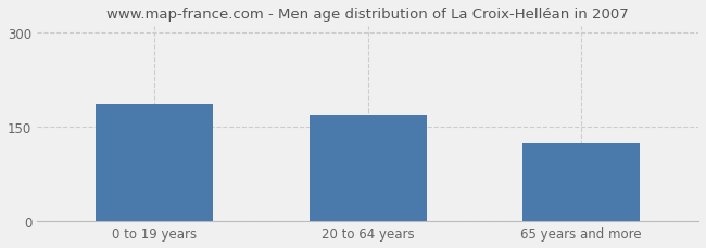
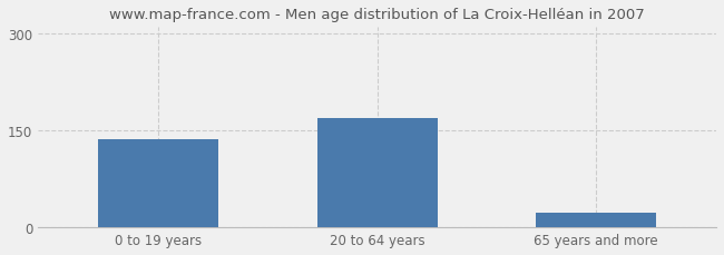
0 to 19 years: 186 -> 137
65 years and more: 124 -> 22
